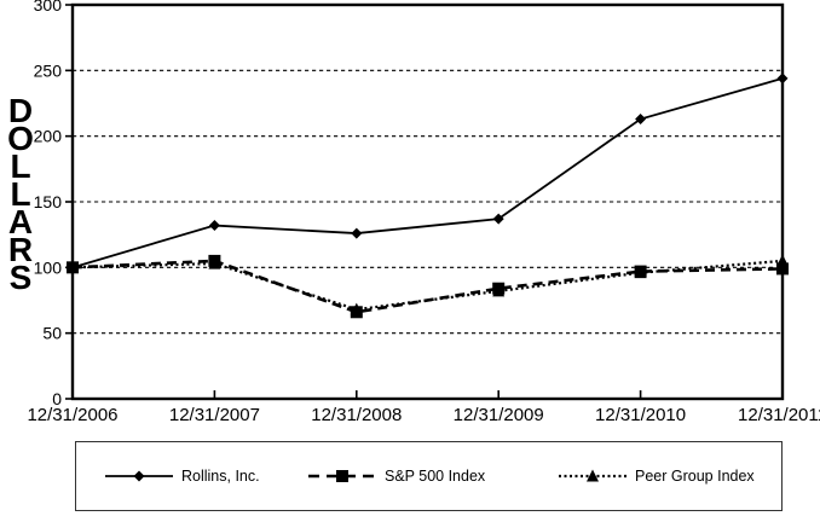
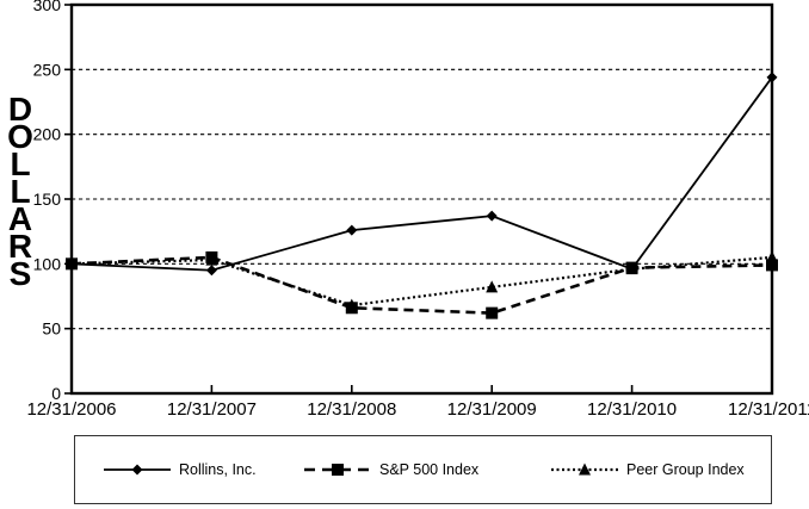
Rollins, Inc./12/31/2007: 132 -> 95
S&P 500 Index/12/31/2009: 84 -> 62
Rollins, Inc./12/31/2010: 213 -> 96
